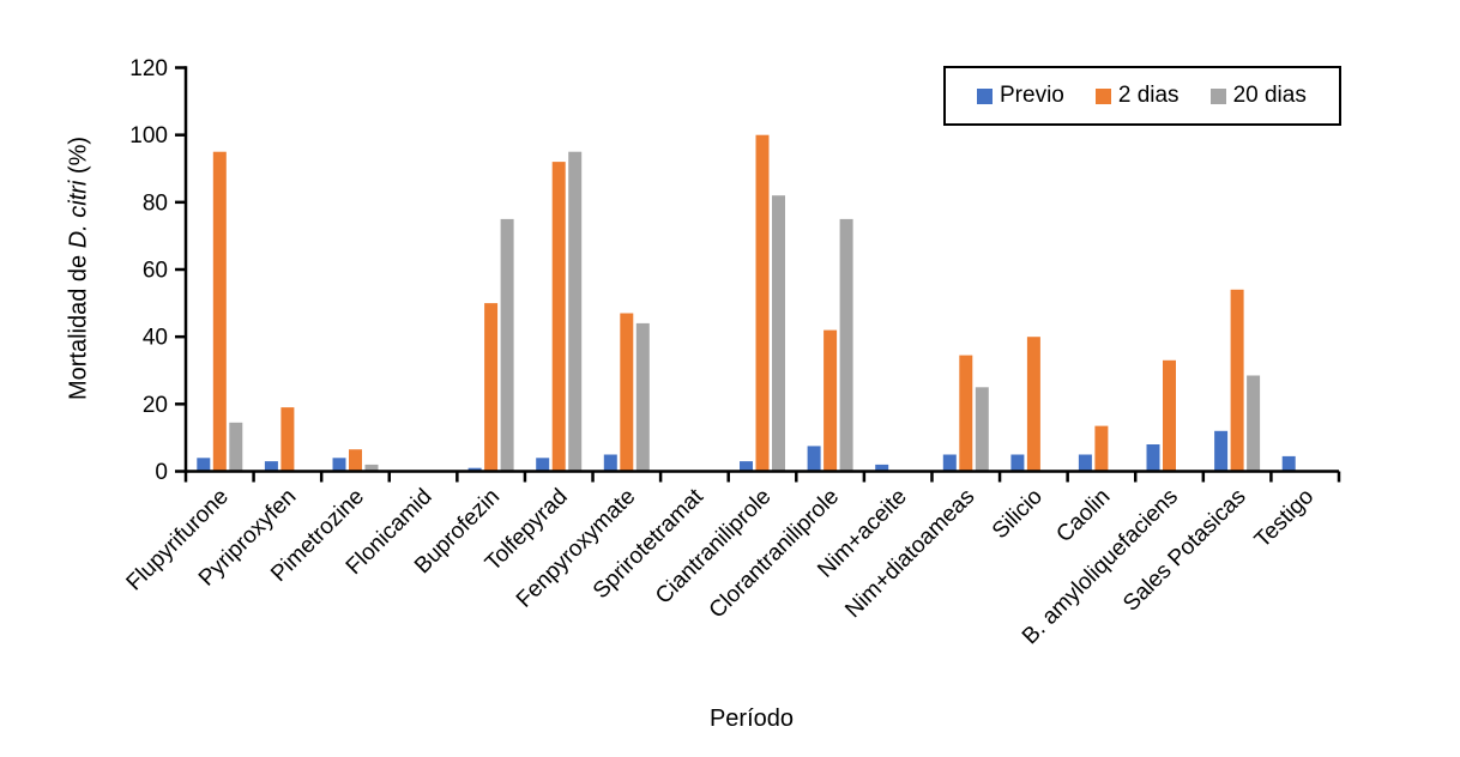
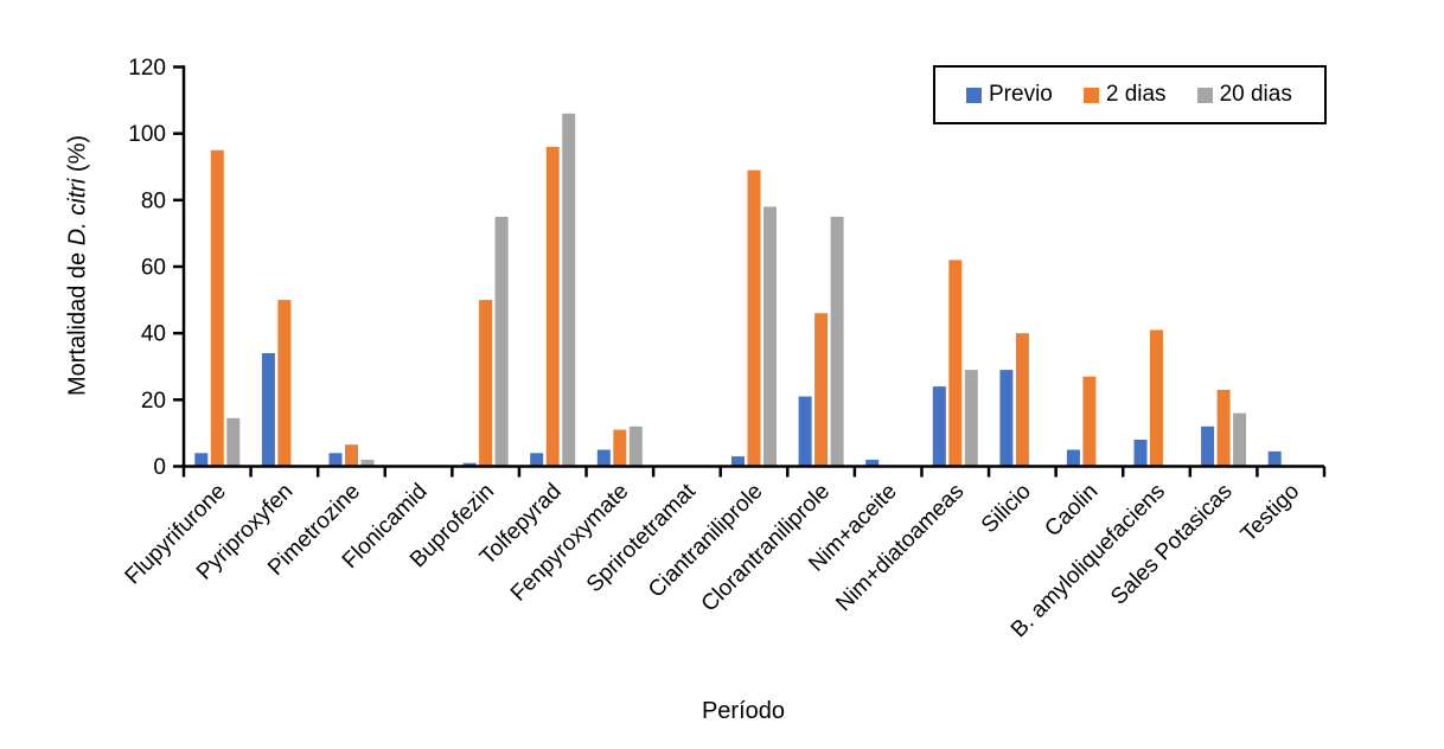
Previo/Pyriproxyfen: 3 -> 34
2 dias/Pyriproxyfen: 19 -> 50
2 dias/Tolfepyrad: 92 -> 96
20 dias/Tolfepyrad: 95 -> 106
2 dias/Fenpyroxymate: 47 -> 11
20 dias/Fenpyroxymate: 44 -> 12
2 dias/Ciantraniliprole: 100 -> 89
20 dias/Ciantraniliprole: 82 -> 78
Previo/Clorantraniliprole: 8 -> 21
2 dias/Clorantraniliprole: 42 -> 46
Previo/Nim+diatoameas: 5 -> 24
2 dias/Nim+diatoameas: 34 -> 62
20 dias/Nim+diatoameas: 25 -> 29
Previo/Silicio: 5 -> 29
2 dias/Caolin: 14 -> 27
2 dias/B. amyloliquefaciens: 33 -> 41
2 dias/Sales Potasicas: 54 -> 23
20 dias/Sales Potasicas: 28 -> 16
